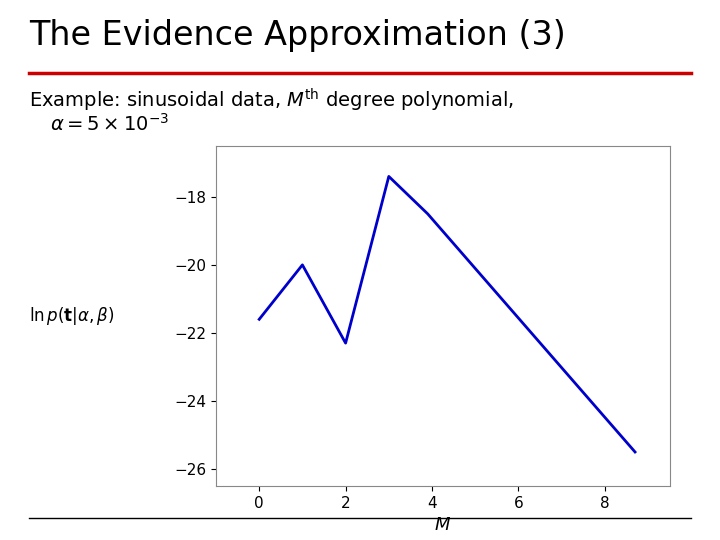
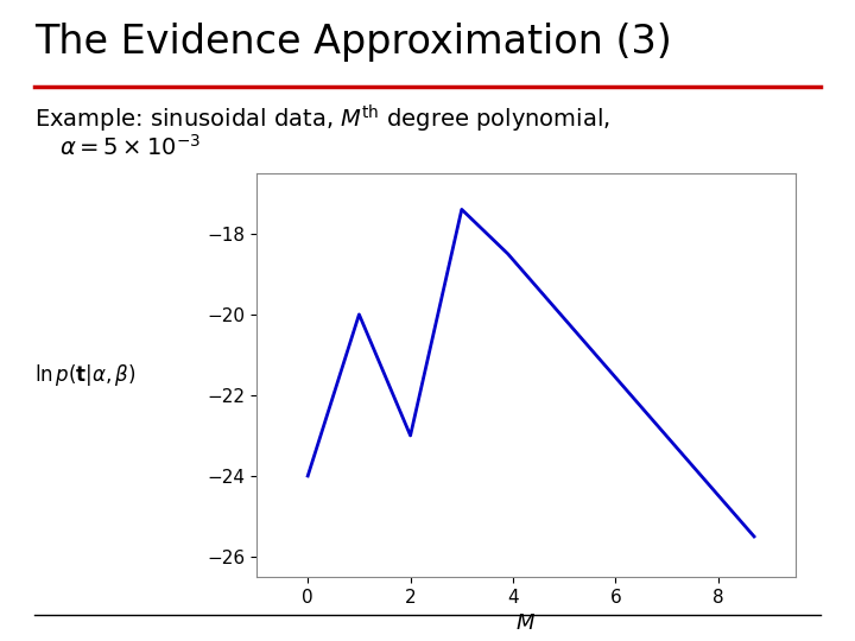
0: -21.6 -> -24.0
2: -22.3 -> -23.0
